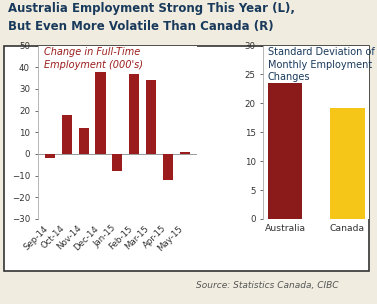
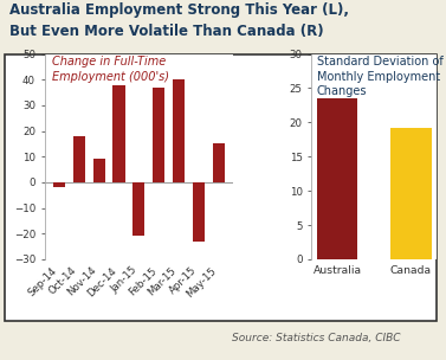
Nov-14: 12 -> 9
Jan-15: -8 -> -21
Mar-15: 34 -> 40
Apr-15: -12 -> -23
May-15: 1 -> 15
